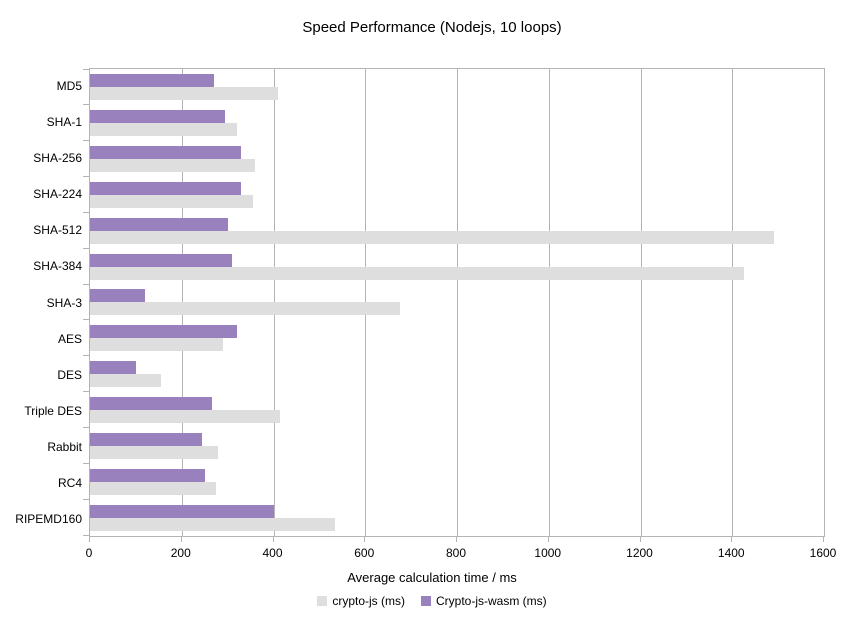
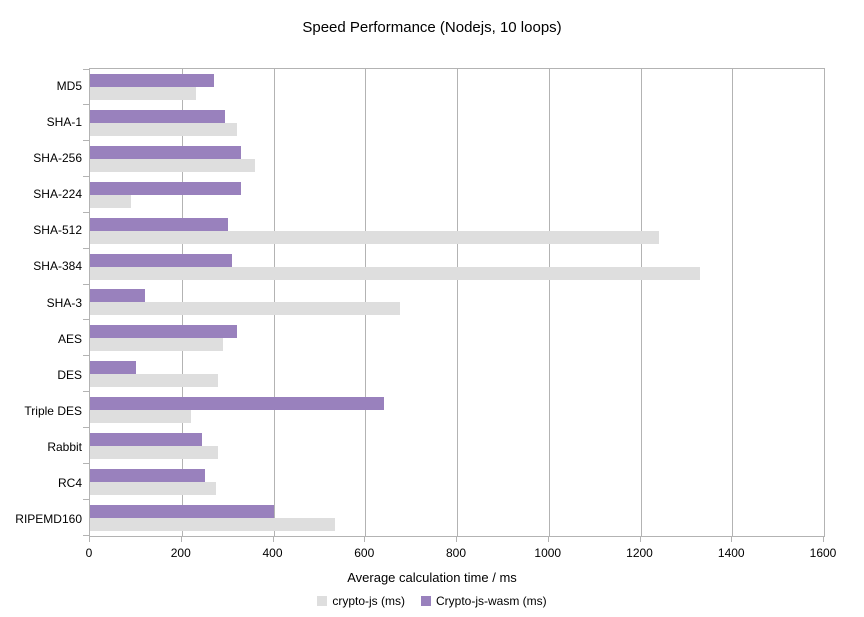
crypto-js (ms)/MD5: 410 -> 230
crypto-js (ms)/SHA-224: 360 -> 90
crypto-js (ms)/SHA-512: 1490 -> 1240
crypto-js (ms)/SHA-384: 1420 -> 1330
crypto-js (ms)/DES: 160 -> 280
crypto-js (ms)/Triple DES: 420 -> 220
Crypto-js-wasm (ms)/Triple DES: 260 -> 640
